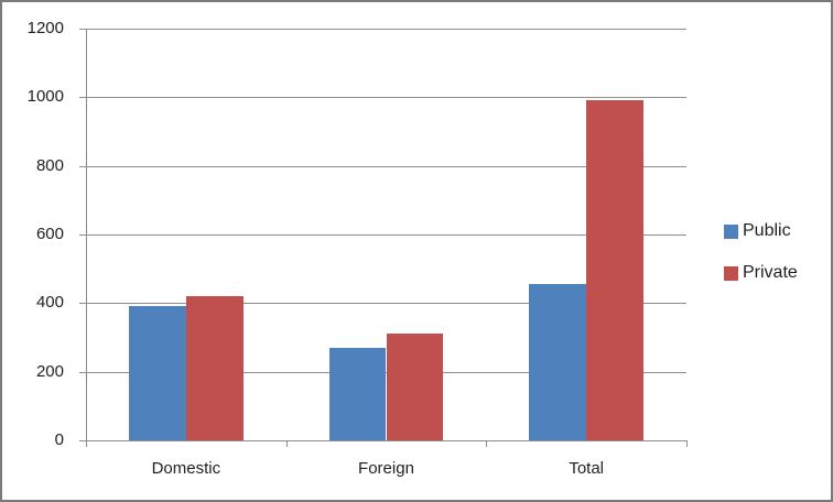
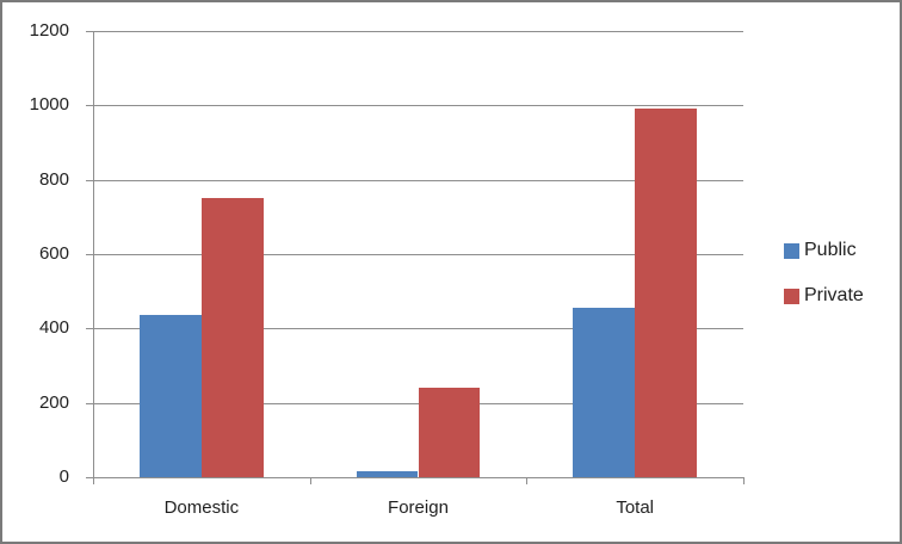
Public/Domestic: 390 -> 440
Private/Domestic: 420 -> 750
Public/Foreign: 270 -> 20
Private/Foreign: 310 -> 240
